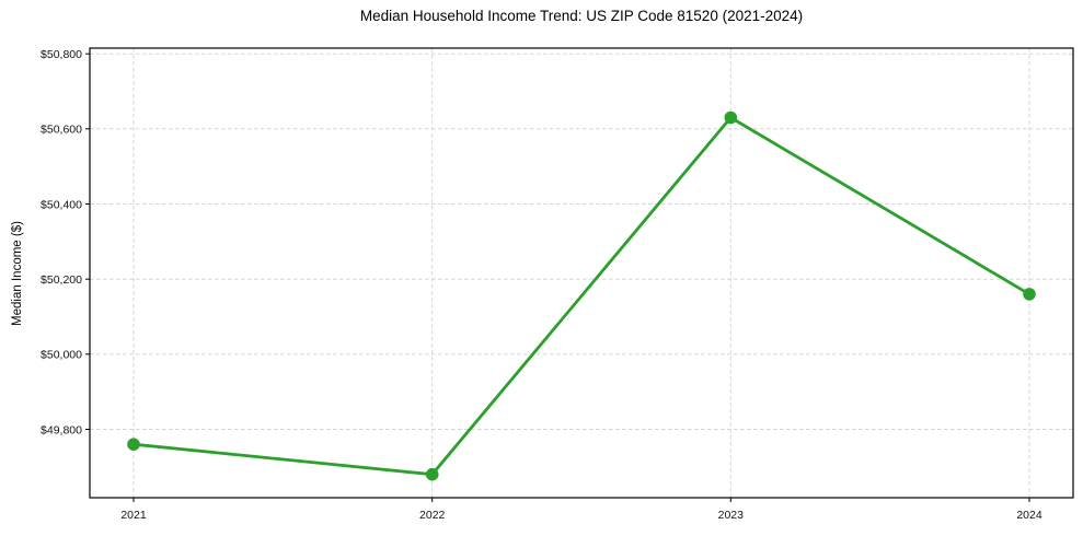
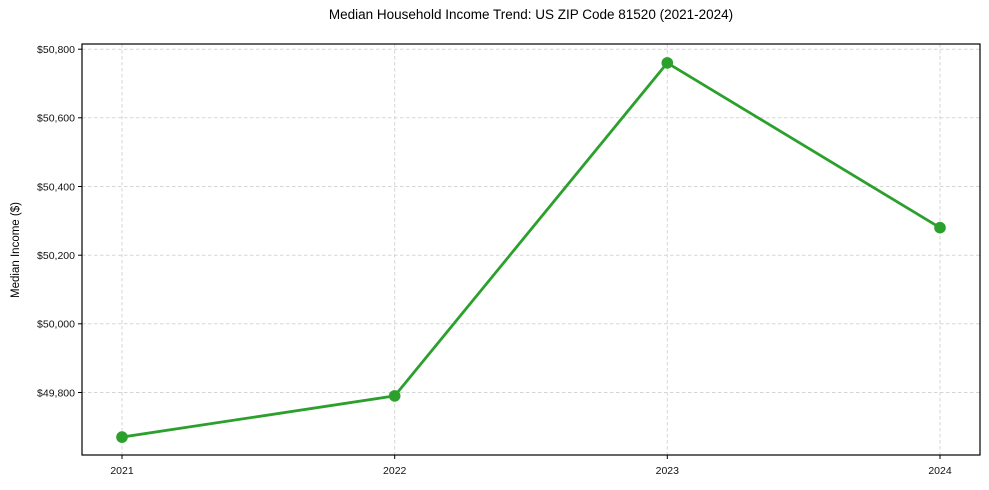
2021: $49760 -> $49670
2022: $49680 -> $49790
2023: $50630 -> $50760
2024: $50160 -> $50280
